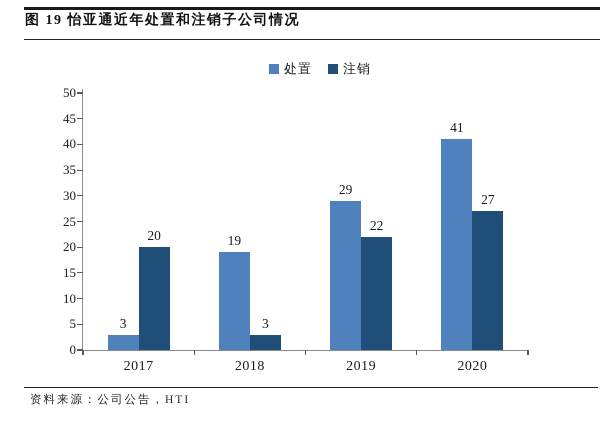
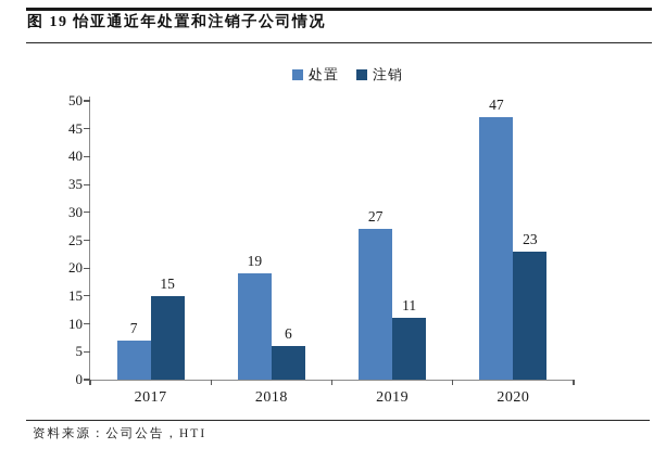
处置/2017: 3 -> 7
注销/2017: 20 -> 15
注销/2018: 3 -> 6
处置/2019: 29 -> 27
注销/2019: 22 -> 11
处置/2020: 41 -> 47
注销/2020: 27 -> 23
